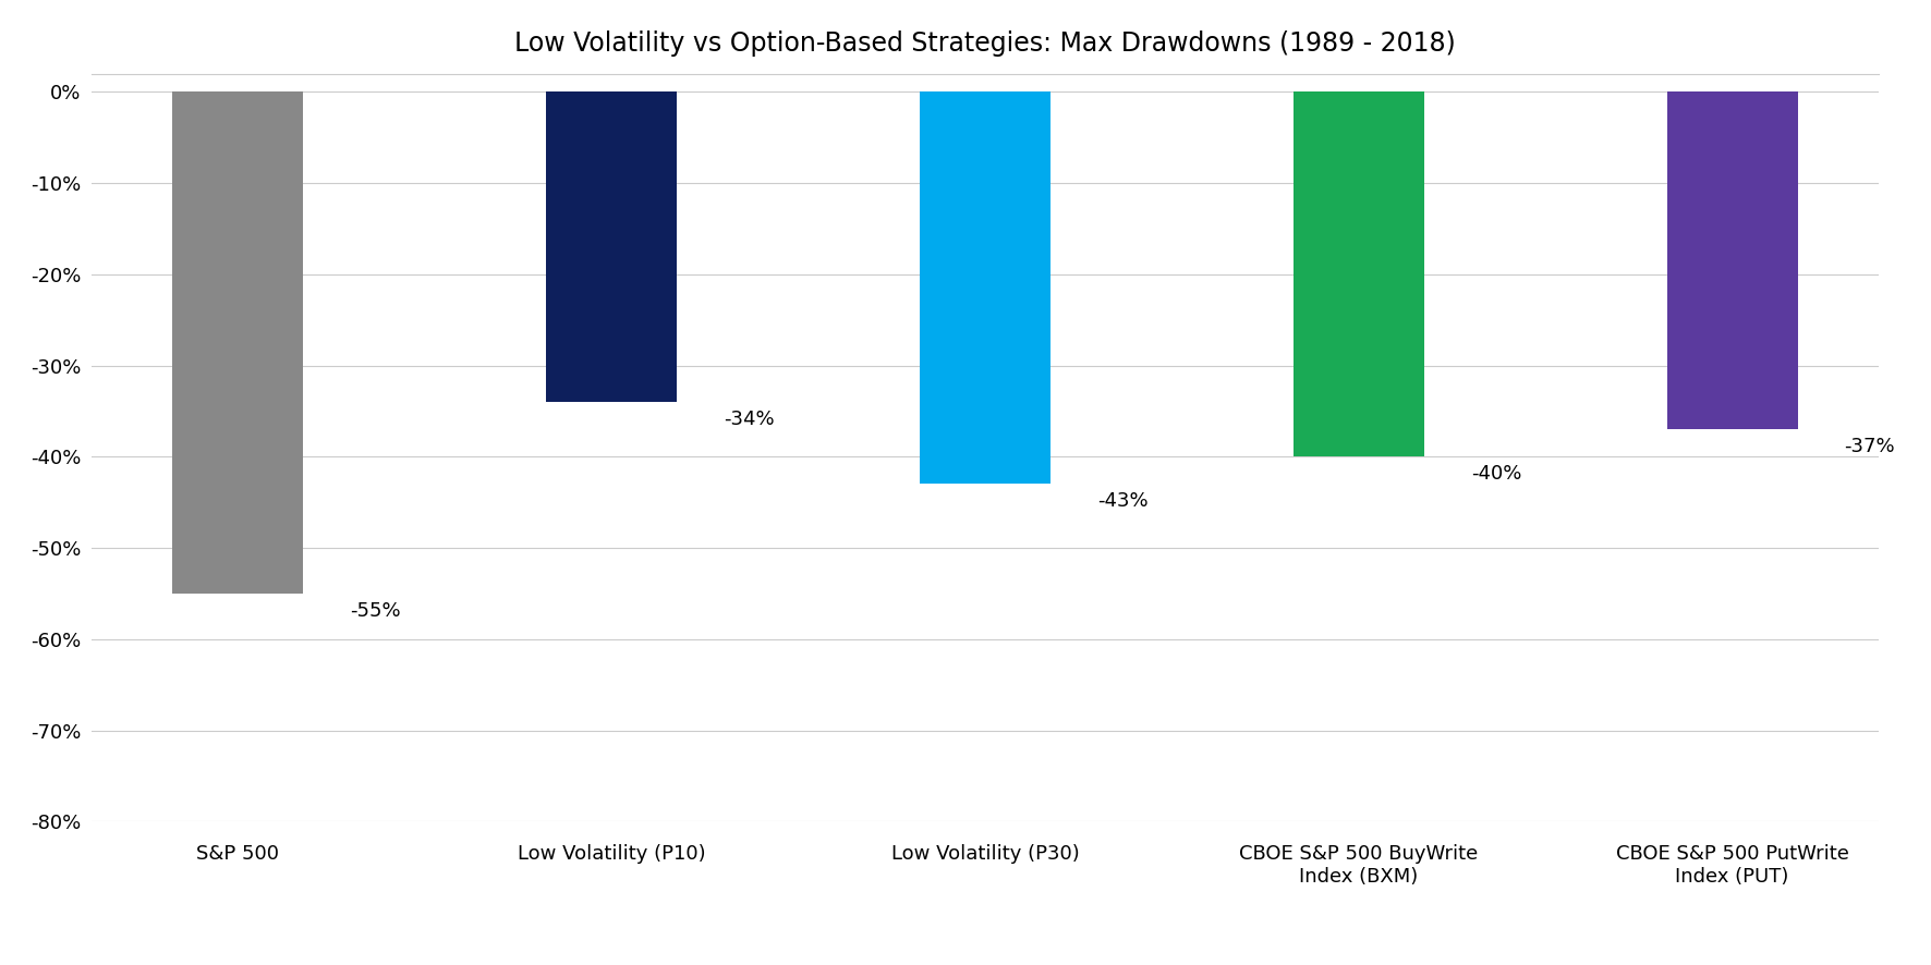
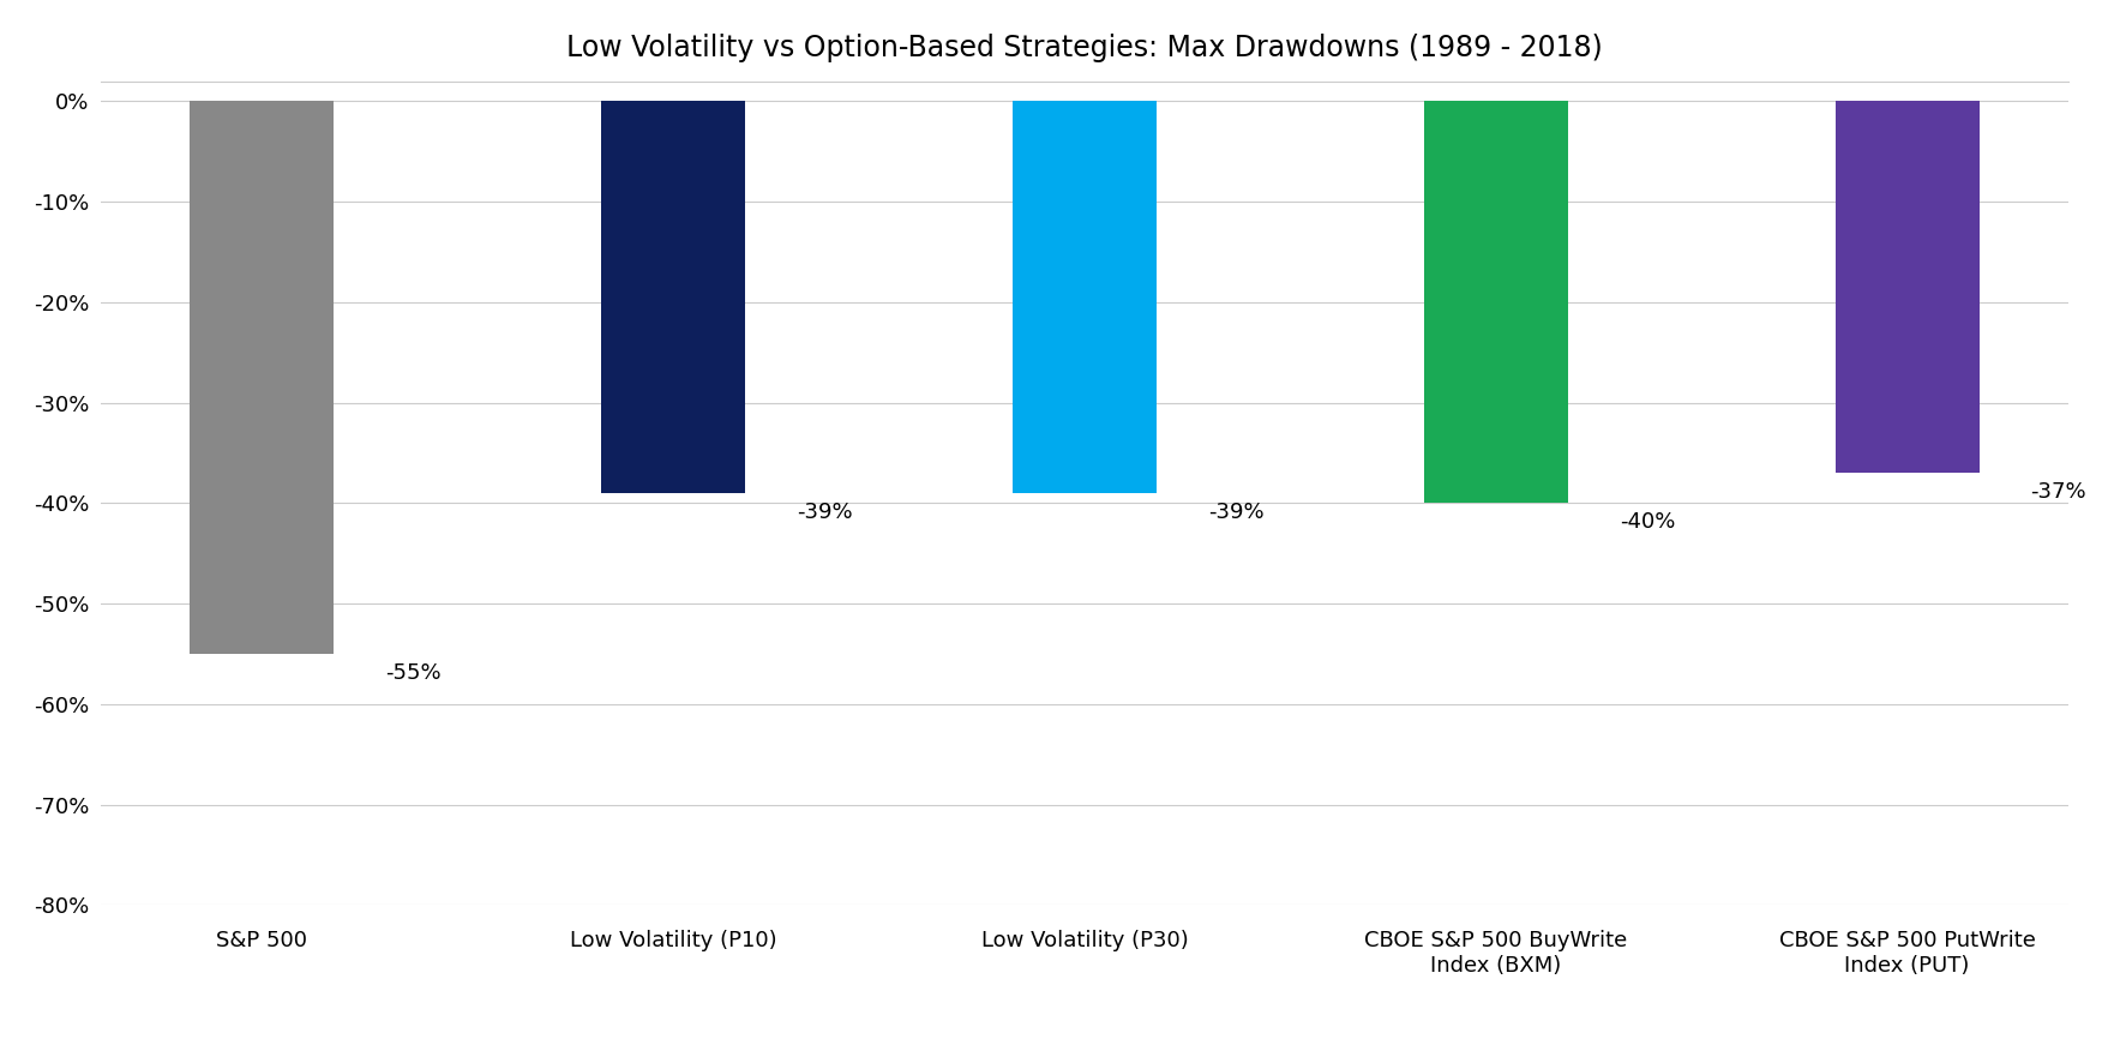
Low Volatility (P10): -34% -> -39%
Low Volatility (P30): -43% -> -39%
